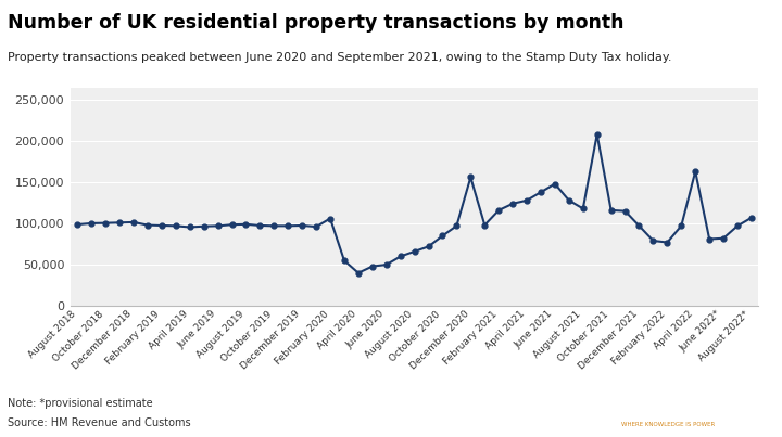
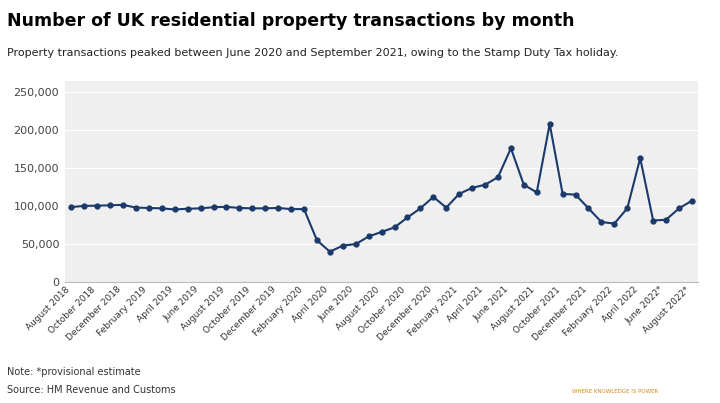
February 2020: 106,000 -> 96,000
December 2020: 156,000 -> 112,000
June 2021: 148,000 -> 176,000
